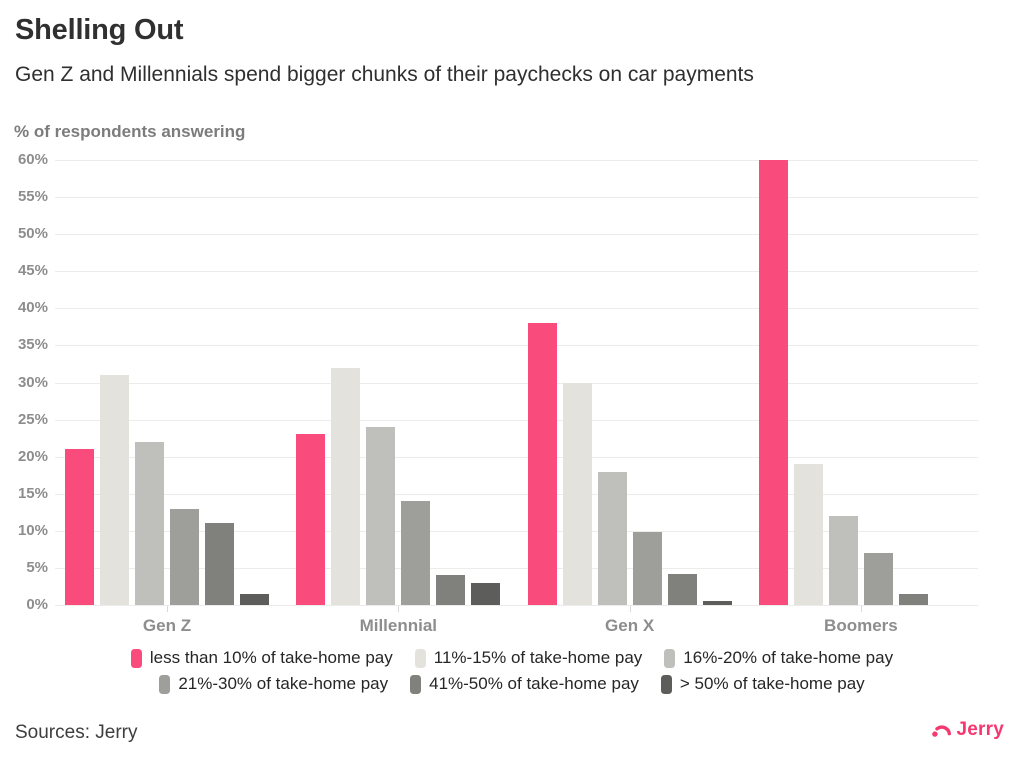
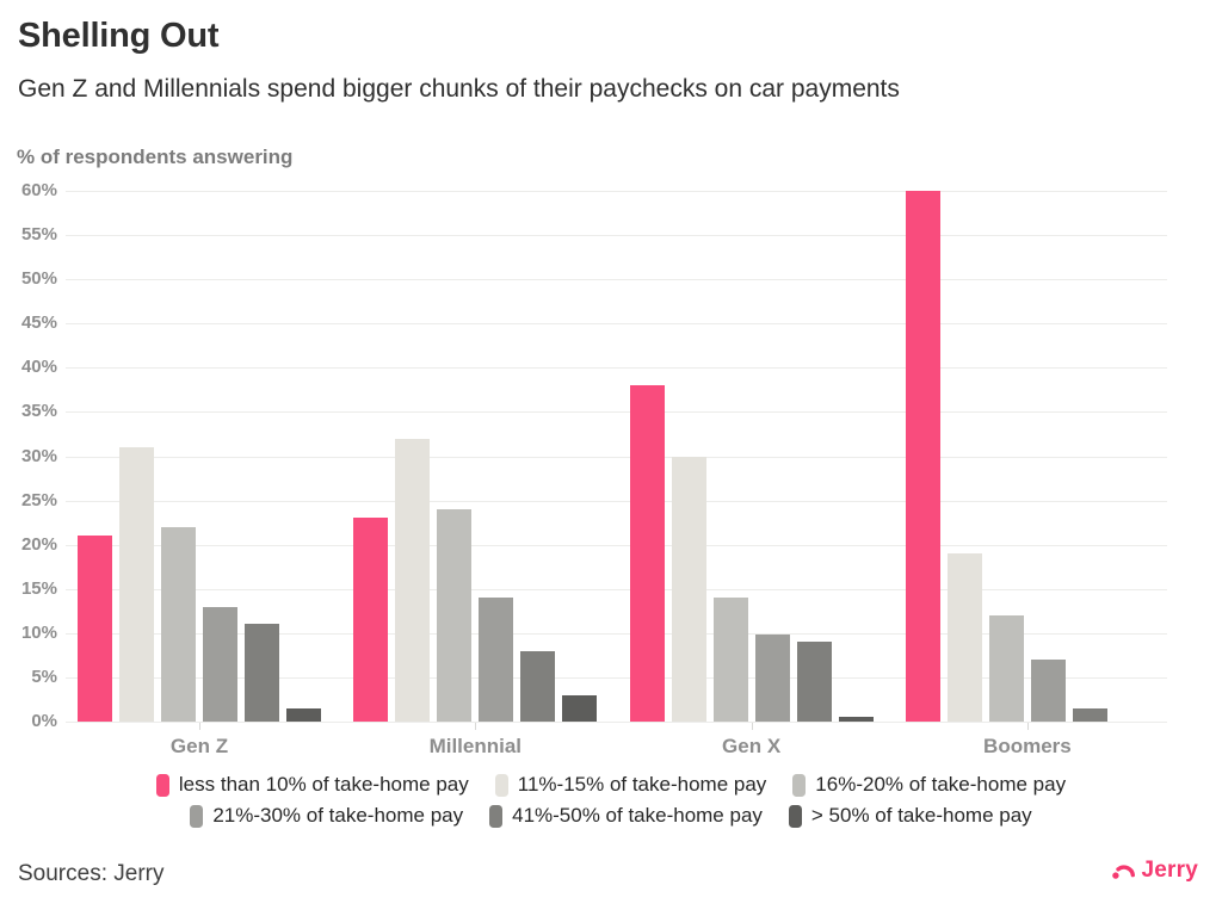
41%-50% of take-home pay/Millennial: 4% -> 8%
16%-20% of take-home pay/Gen X: 18% -> 14%
41%-50% of take-home pay/Gen X: 4% -> 9%
